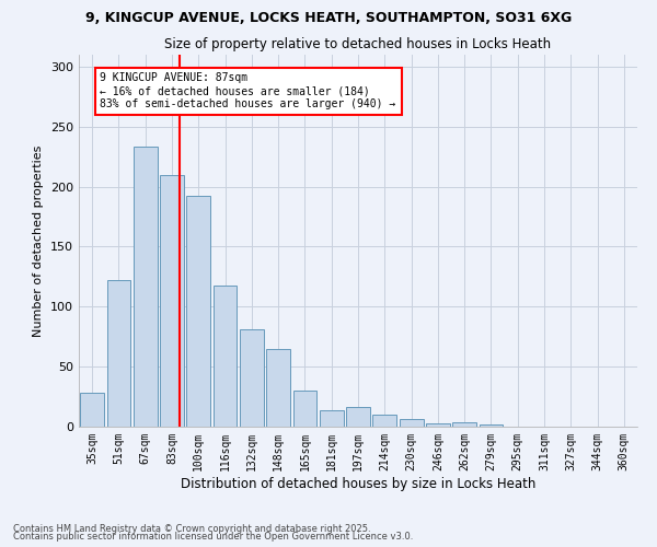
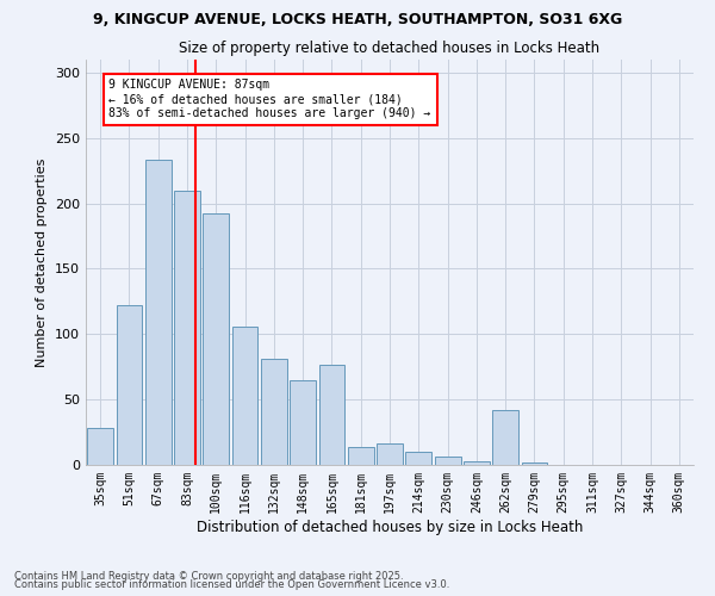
116sqm: 118 -> 106
165sqm: 30 -> 77
262sqm: 4 -> 42
